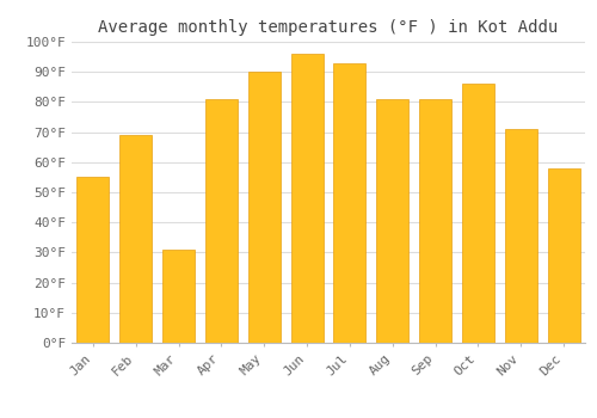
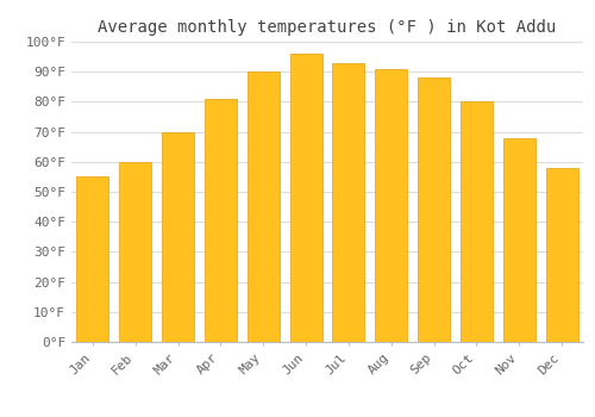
Feb: 69°F -> 60°F
Mar: 31°F -> 70°F
Aug: 81°F -> 91°F
Sep: 81°F -> 88°F
Oct: 86°F -> 80°F
Nov: 71°F -> 68°F
